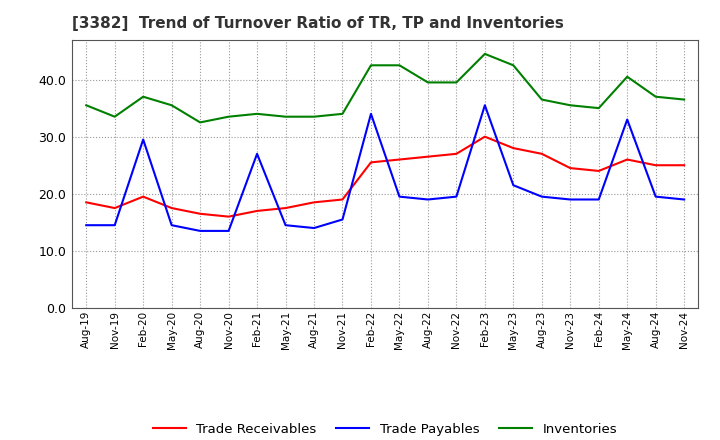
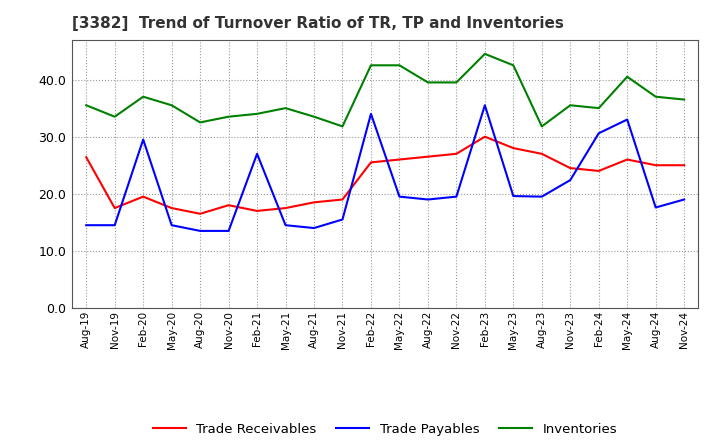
Trade Receivables/Aug-19: 18.5 -> 26.4
Trade Receivables/Nov-20: 16.0 -> 18.0
Inventories/May-21: 33.5 -> 35.0
Inventories/Nov-21: 34.0 -> 31.8
Trade Payables/May-23: 21.5 -> 19.6
Inventories/Aug-23: 36.5 -> 31.8
Trade Payables/Nov-23: 19.0 -> 22.4
Trade Payables/Feb-24: 19.0 -> 30.6
Trade Payables/Aug-24: 19.5 -> 17.6
